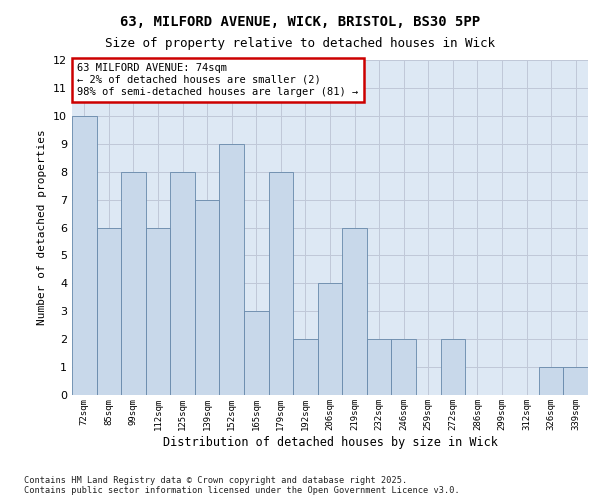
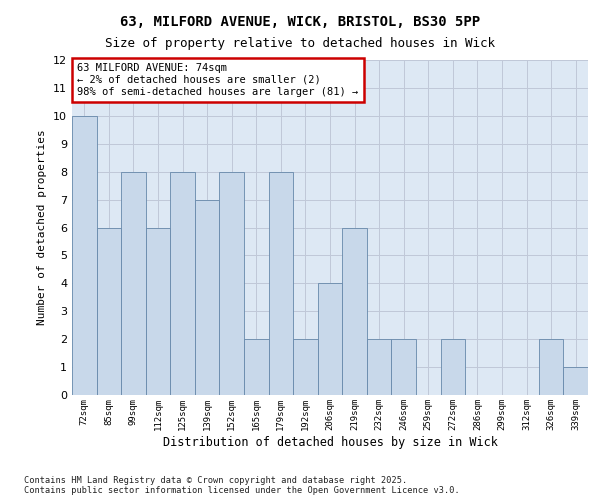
152sqm: 9 -> 8
165sqm: 3 -> 2
326sqm: 1 -> 2
